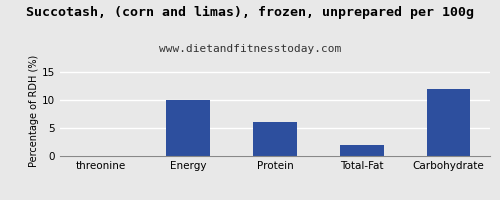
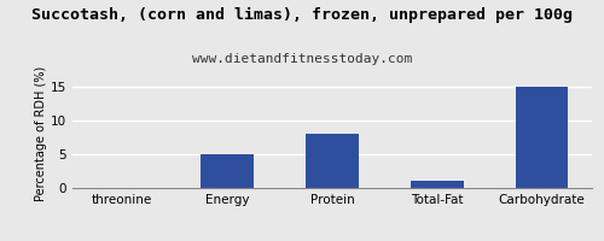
Energy: 10 -> 5
Protein: 6 -> 8
Total-Fat: 2 -> 1
Carbohydrate: 12 -> 15
